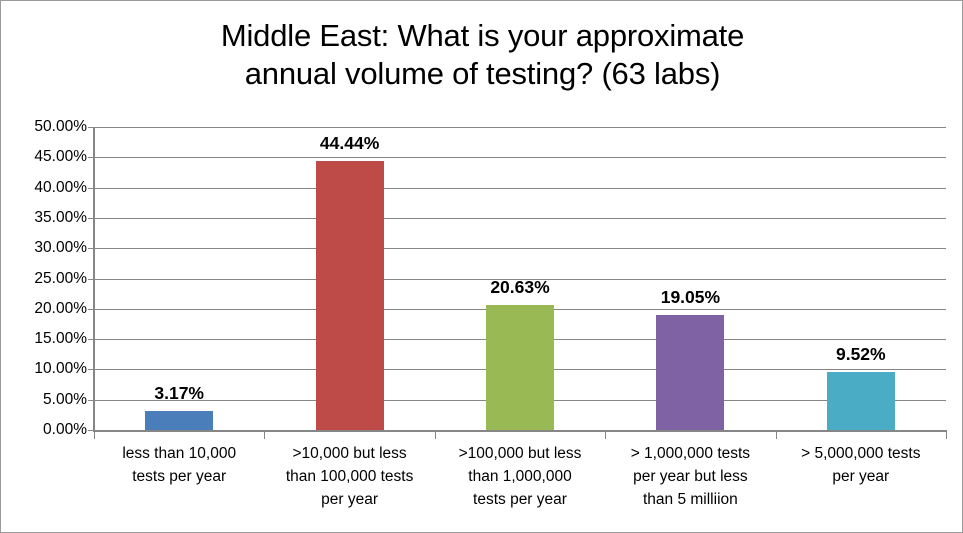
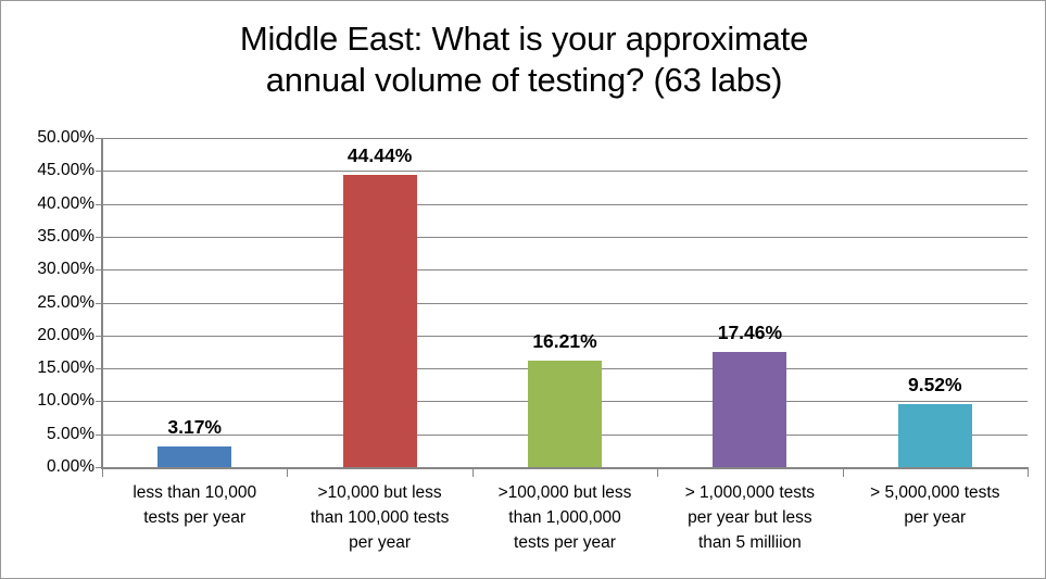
>100,000 but less than 1,000,000 tests per year: 20.63% -> 16.21%
> 1,000,000 tests per year but less than 5 milliion: 19.05% -> 17.46%
